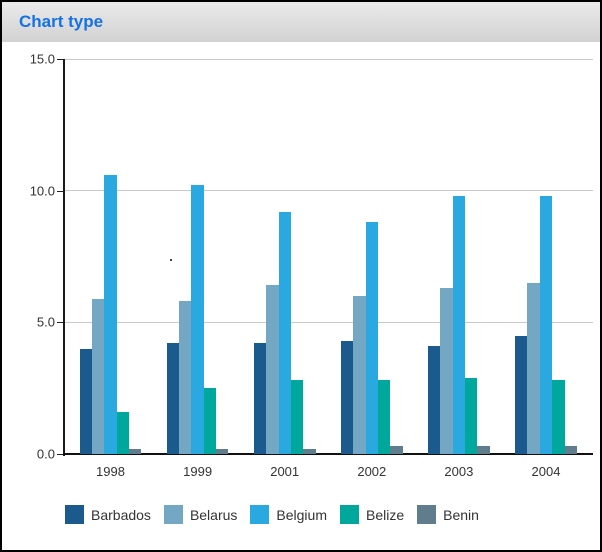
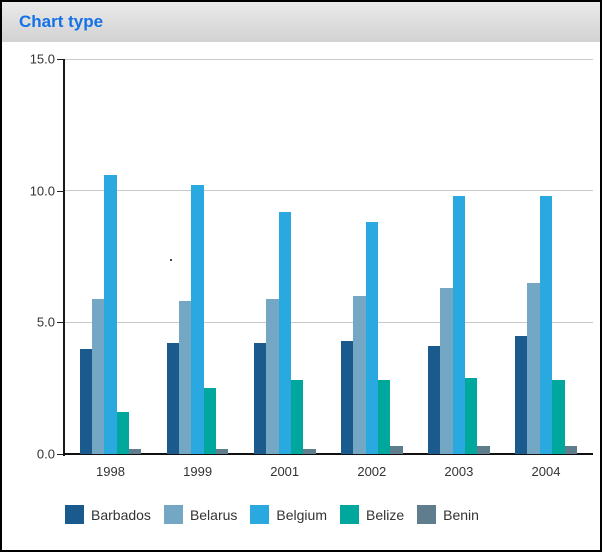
Belarus/2001: 6.4 -> 5.9
